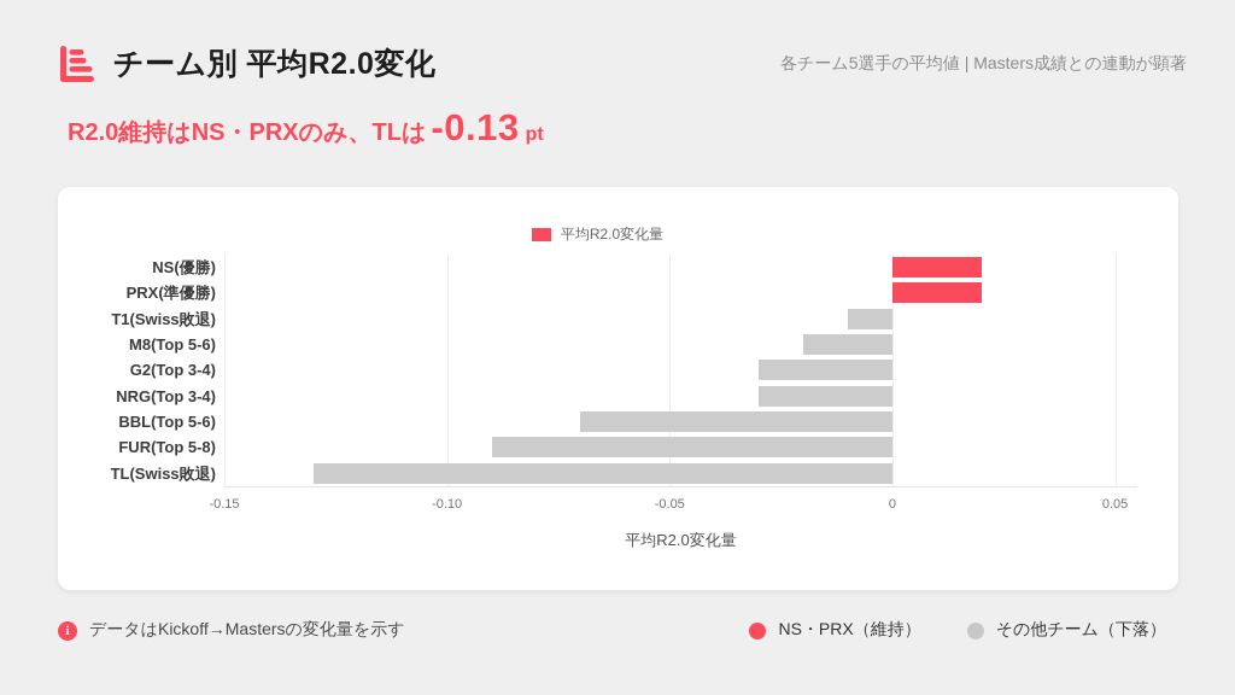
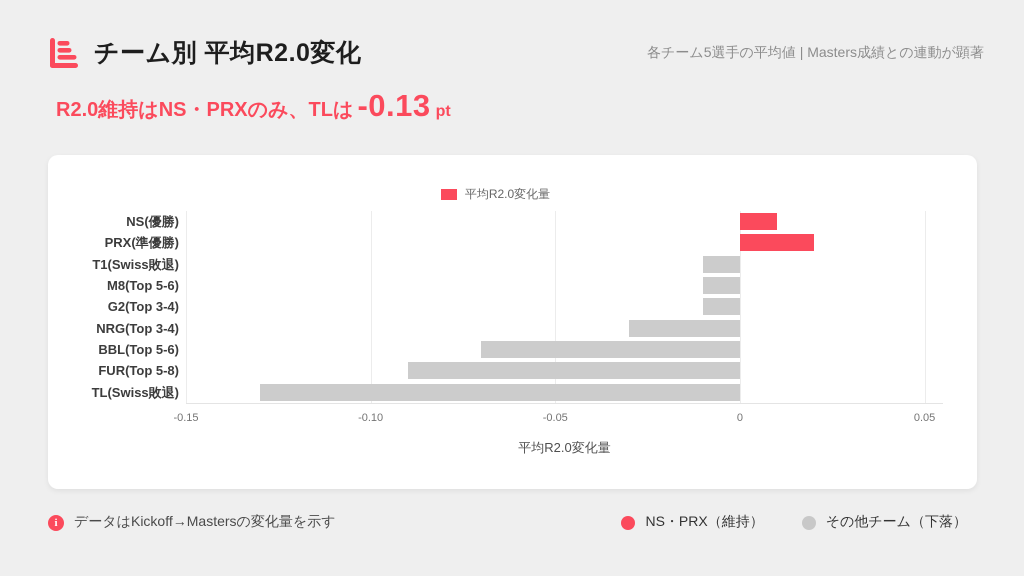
NS(優勝): 0.02 -> 0.01
M8(Top 5-6): -0.02 -> -0.01
G2(Top 3-4): -0.03 -> -0.01
